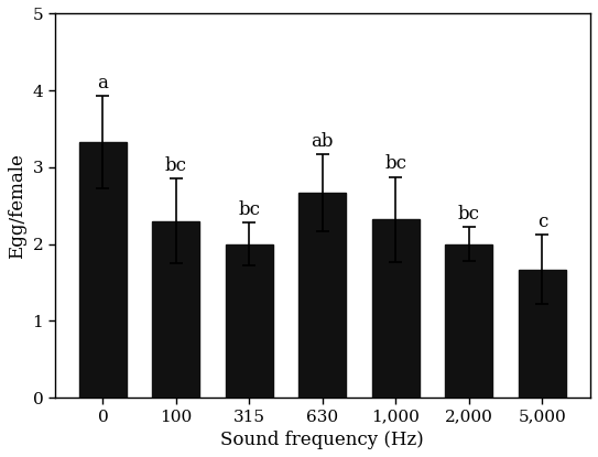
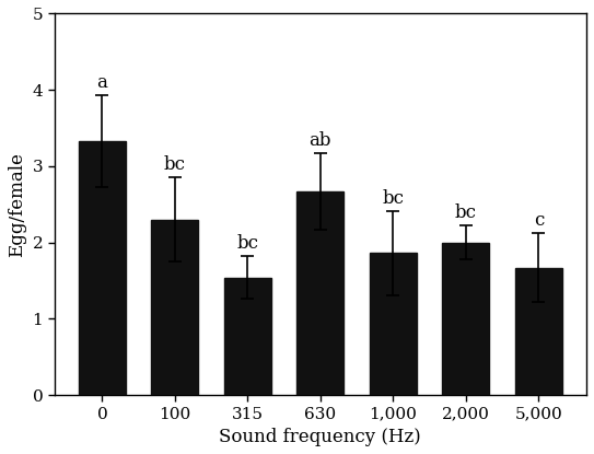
315: 2.00 -> 1.54
1,000: 2.32 -> 1.86
